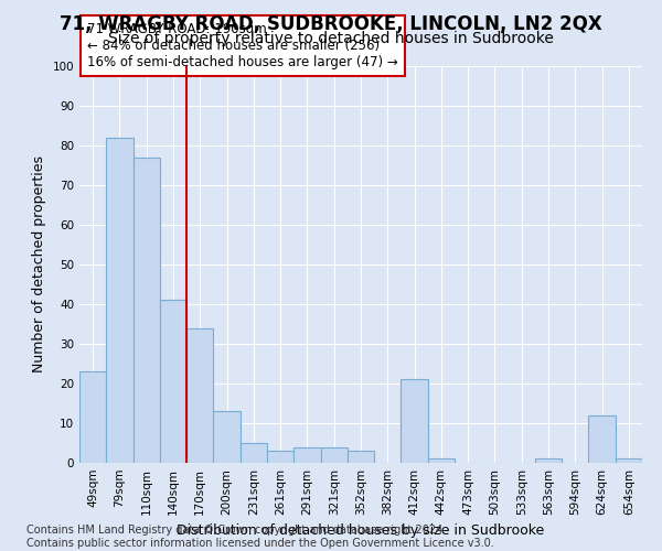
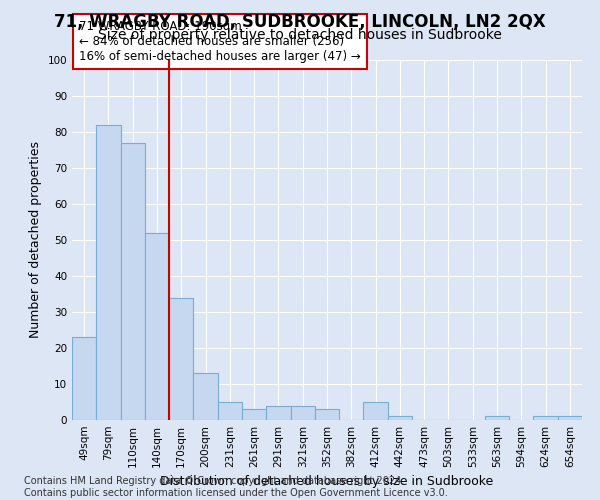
140sqm: 41 -> 52
412sqm: 21 -> 5
624sqm: 12 -> 1
